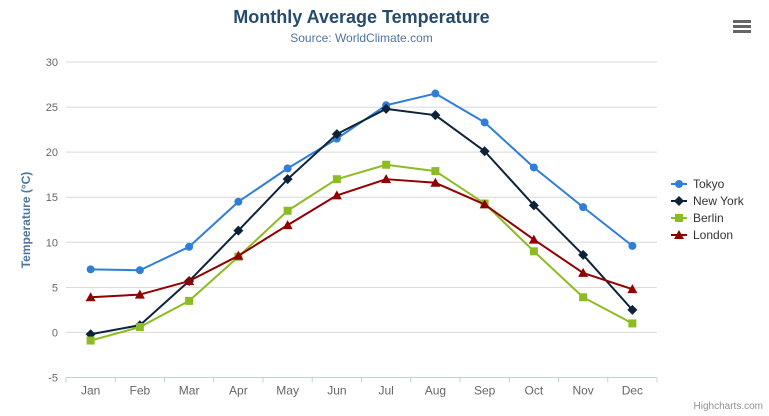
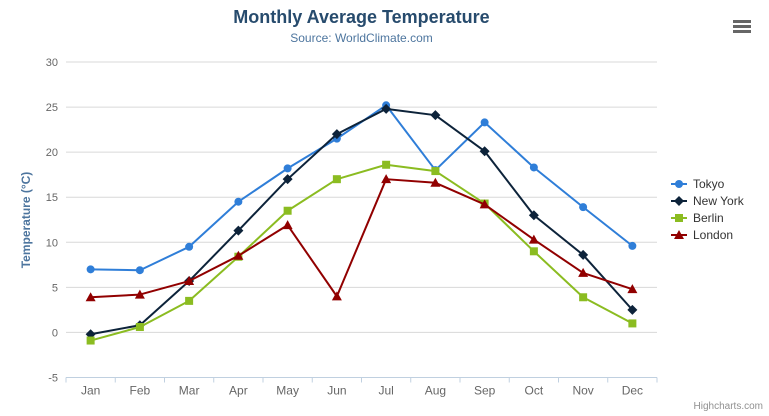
London/Jun: 15 -> 4
Tokyo/Aug: 26 -> 18
New York/Oct: 14 -> 13
